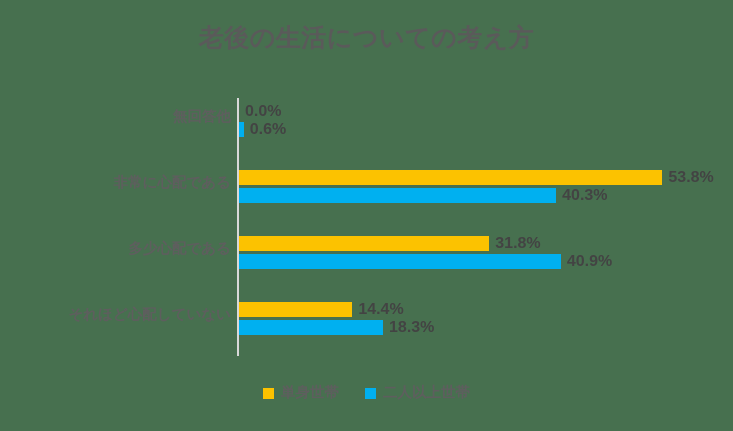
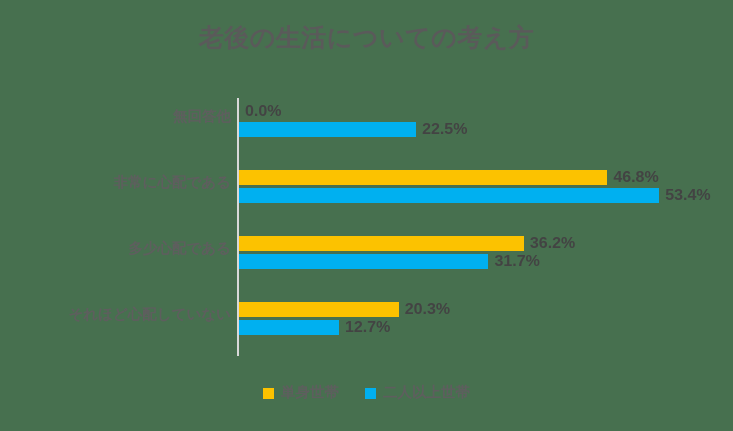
二人以上世帯/無回答他: 0.6% -> 22.5%
単身世帯/非常に心配である: 53.8% -> 46.8%
二人以上世帯/非常に心配である: 40.3% -> 53.4%
単身世帯/多少心配である: 31.8% -> 36.2%
二人以上世帯/多少心配である: 40.9% -> 31.7%
単身世帯/それほど心配していない: 14.4% -> 20.3%
二人以上世帯/それほど心配していない: 18.3% -> 12.7%
